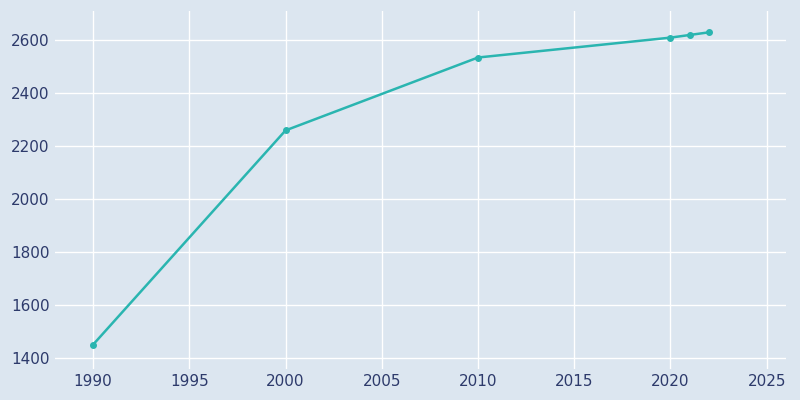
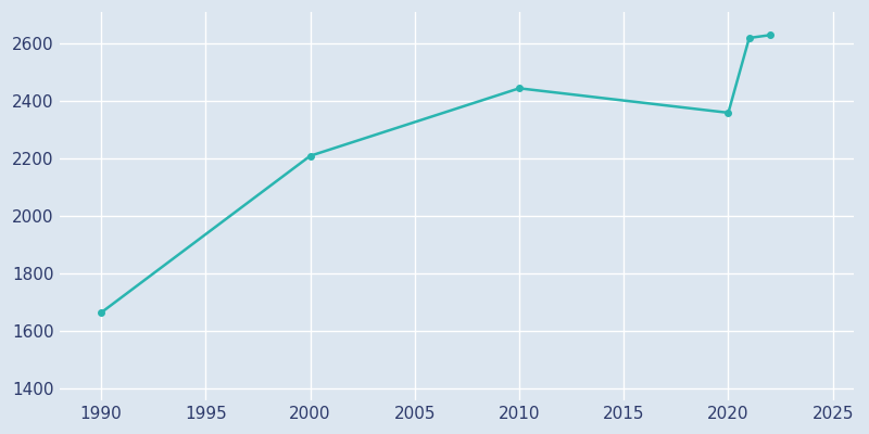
1990: 1452 -> 1665
2000: 2260 -> 2210
2010: 2535 -> 2445
2020: 2610 -> 2360
